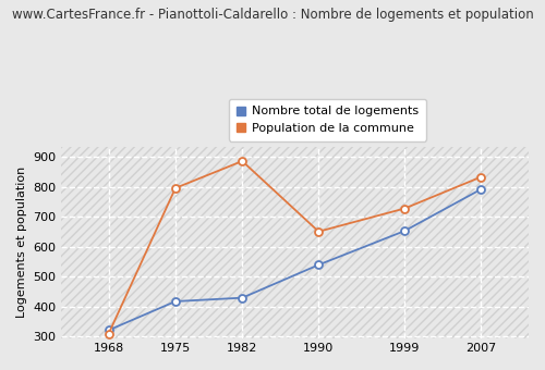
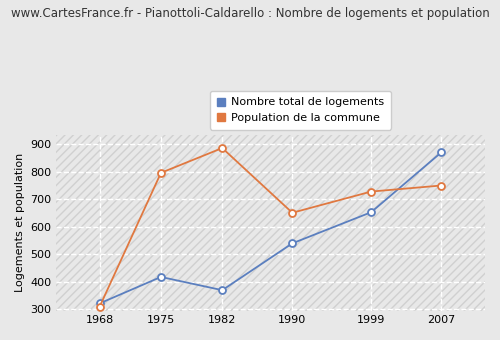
Nombre total de logements/1982: 430 -> 370
Nombre total de logements/2007: 792 -> 870
Population de la commune/2007: 833 -> 750
